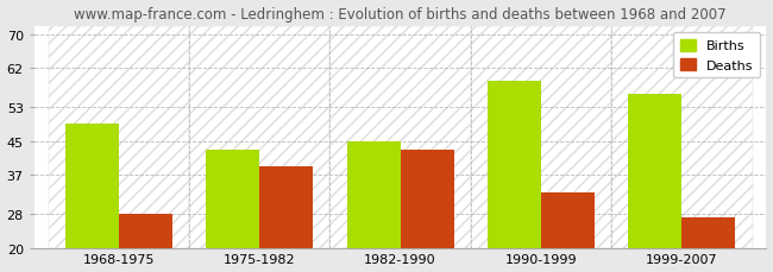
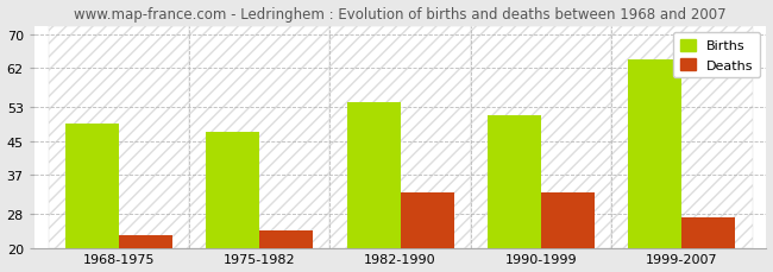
Deaths/1968-1975: 28 -> 23
Births/1975-1982: 43 -> 47
Deaths/1975-1982: 39 -> 24
Births/1982-1990: 45 -> 54
Deaths/1982-1990: 43 -> 33
Births/1990-1999: 59 -> 51
Births/1999-2007: 56 -> 64
